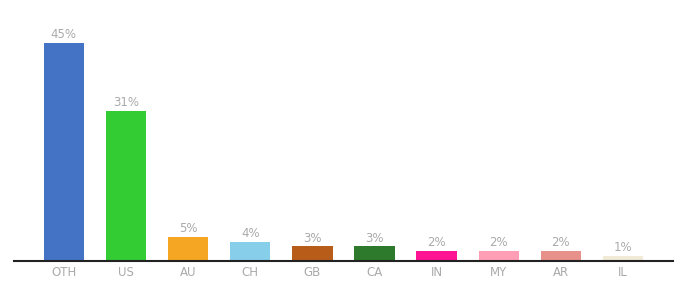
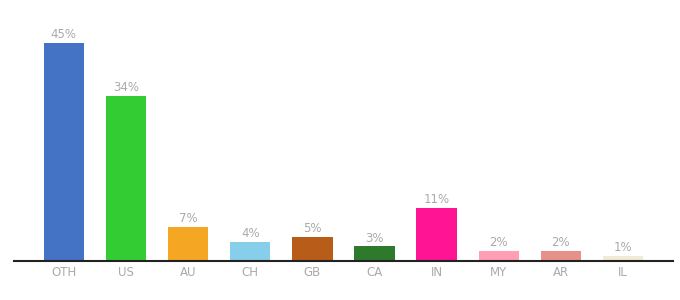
US: 31% -> 34%
AU: 5% -> 7%
GB: 3% -> 5%
IN: 2% -> 11%
